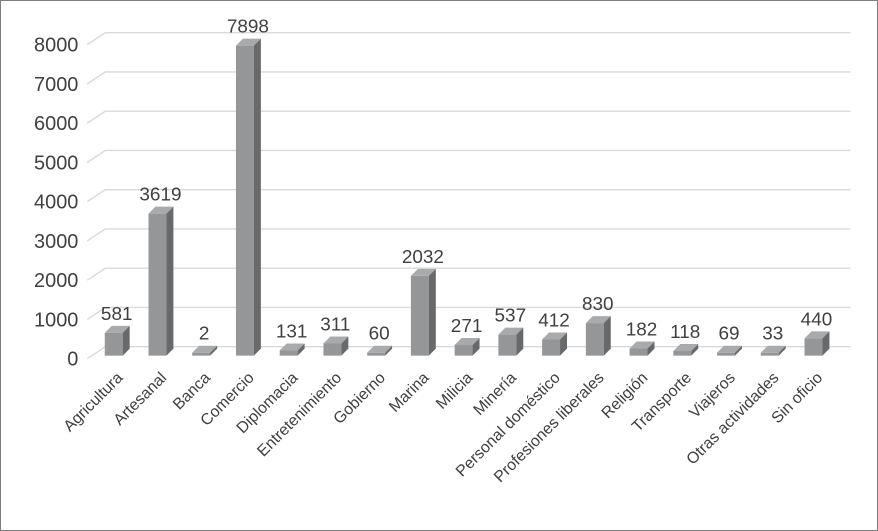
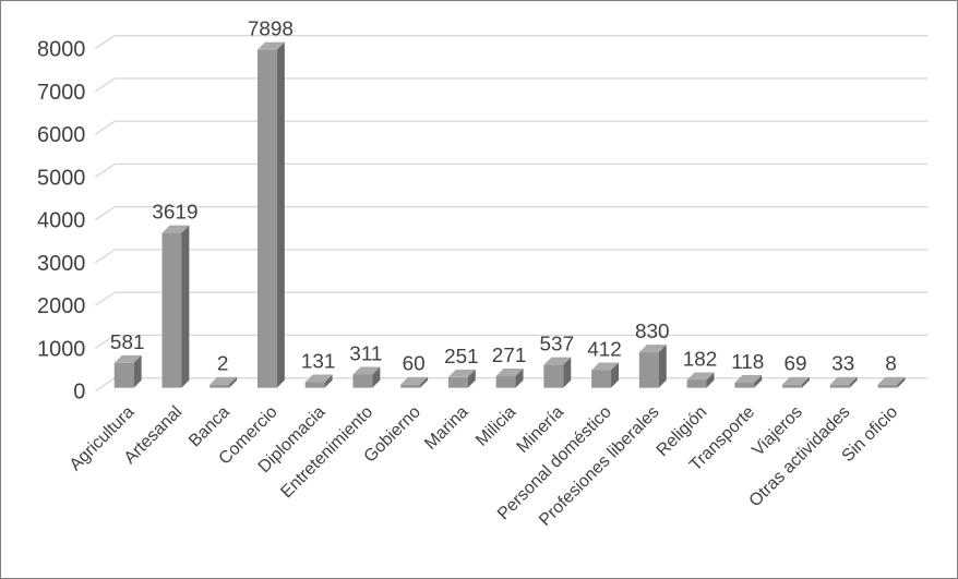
Marina: 2032 -> 251
Sin oficio: 440 -> 8
